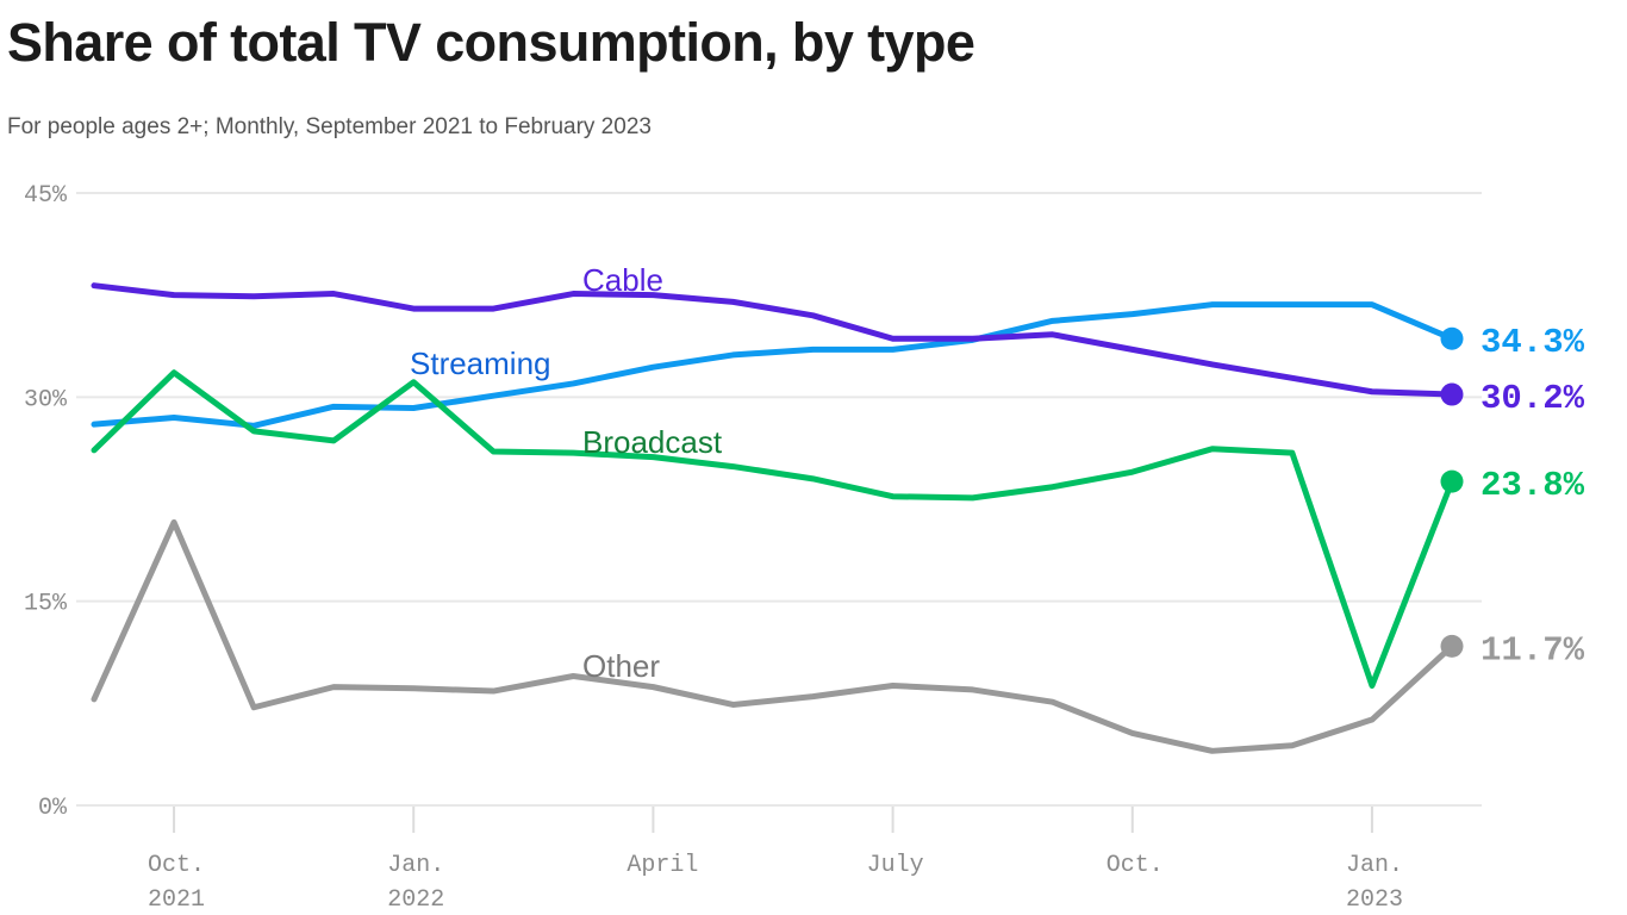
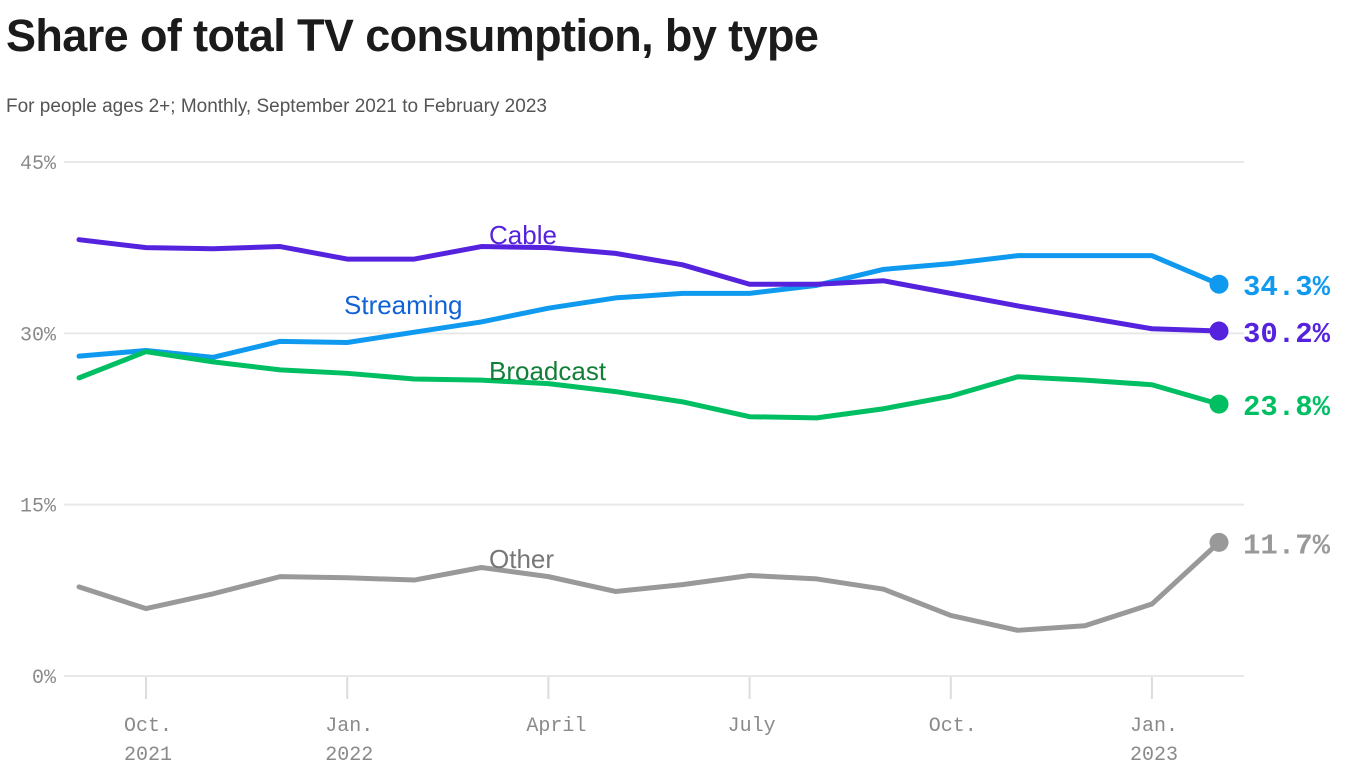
Broadcast/Oct. 2021: 31.8% -> 28.4%
Other/Oct. 2021: 20.8% -> 5.9%
Broadcast/Jan. 2022: 31.1% -> 26.5%
Broadcast/Jan. 2023: 8.8% -> 25.5%
